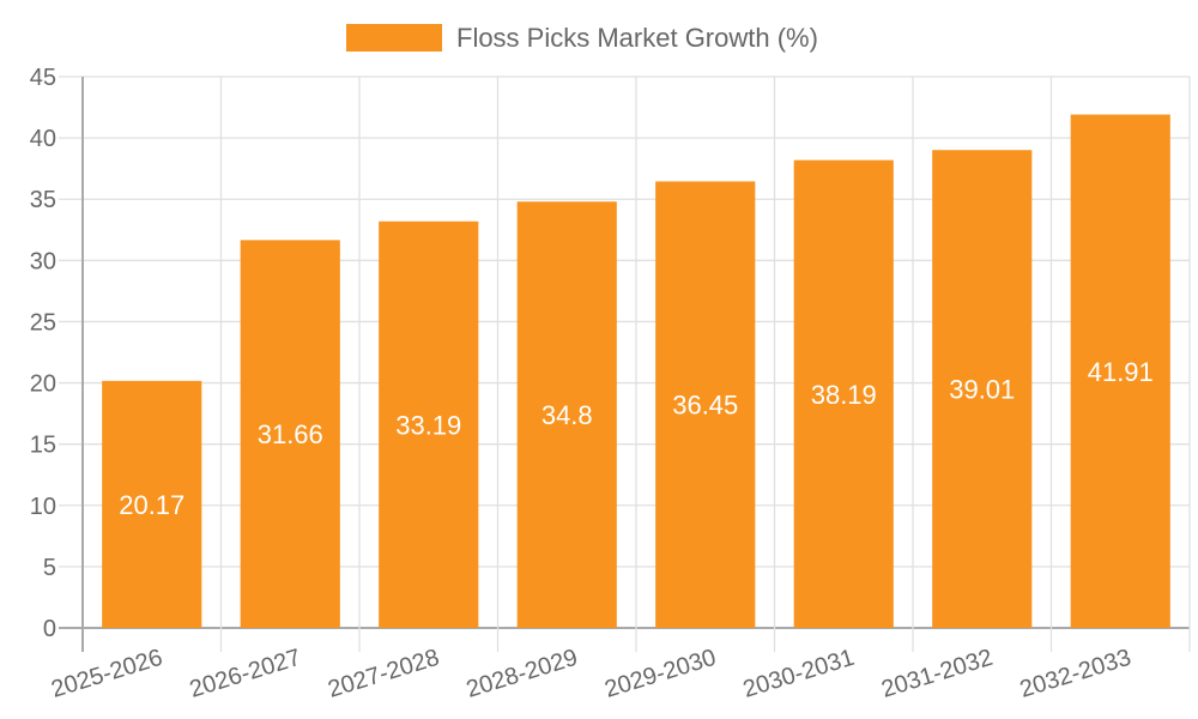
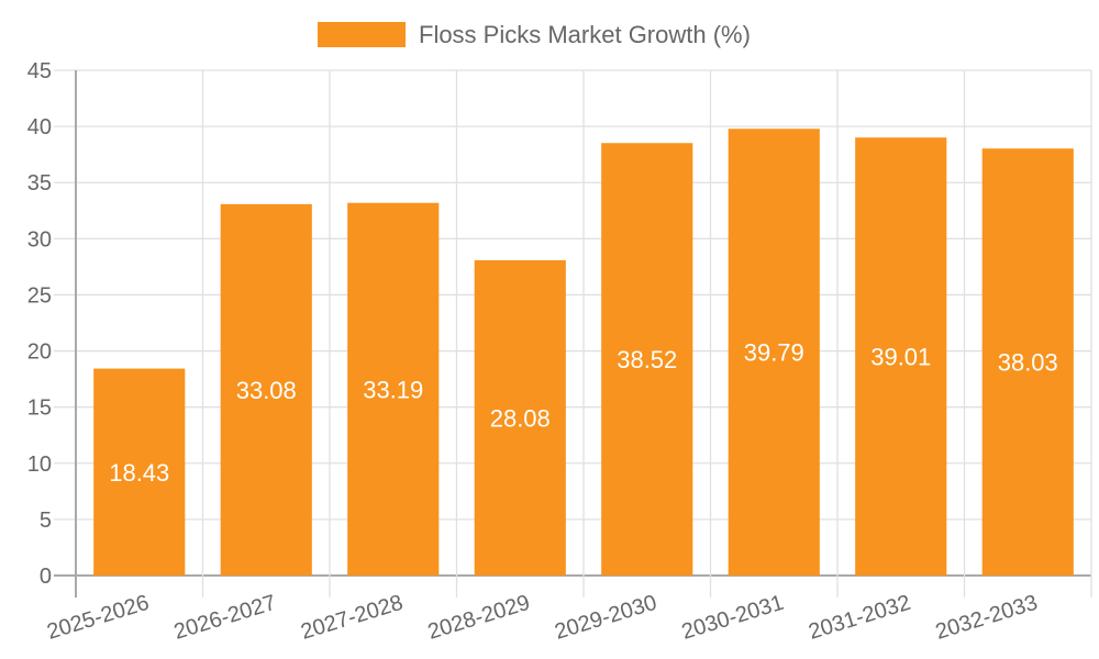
2025-2026: 20.17 -> 18.43
2026-2027: 31.66 -> 33.08
2028-2029: 34.8 -> 28.08
2029-2030: 36.45 -> 38.52
2030-2031: 38.19 -> 39.79
2032-2033: 41.91 -> 38.03
